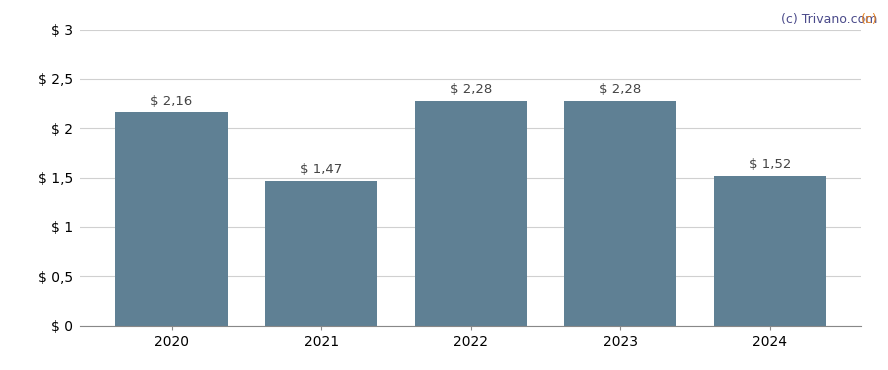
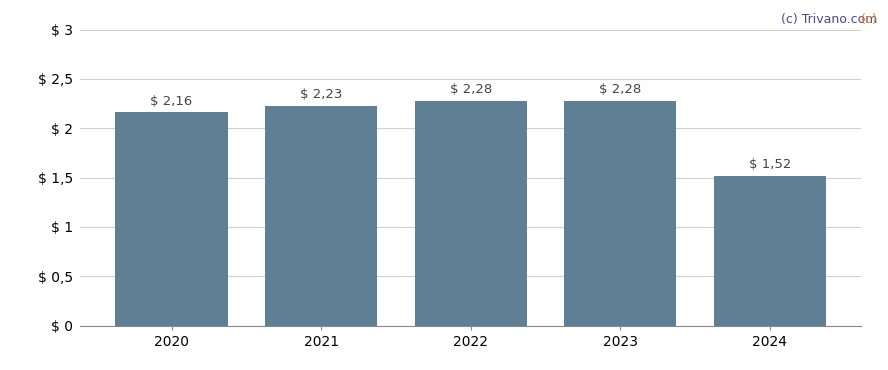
2021: 1,47 -> 2,23
